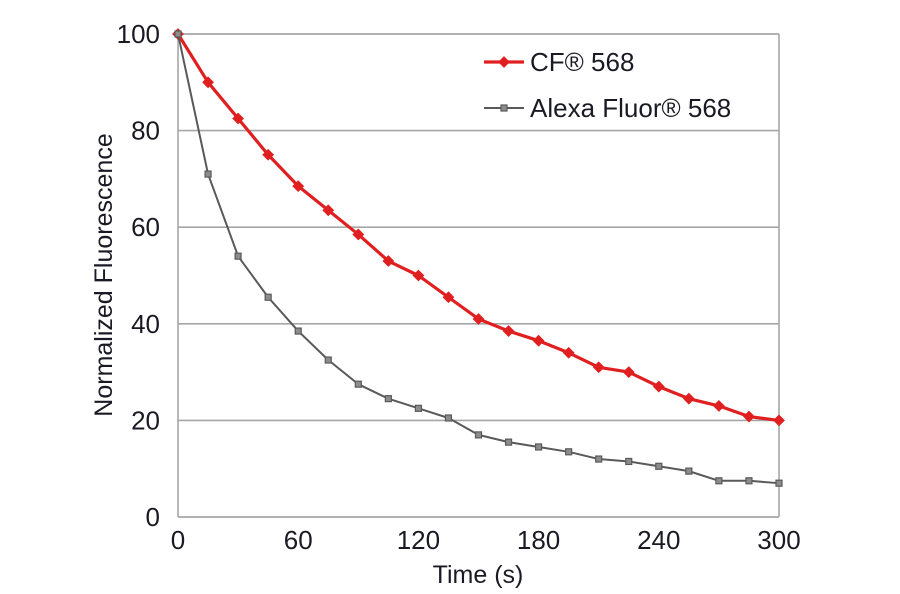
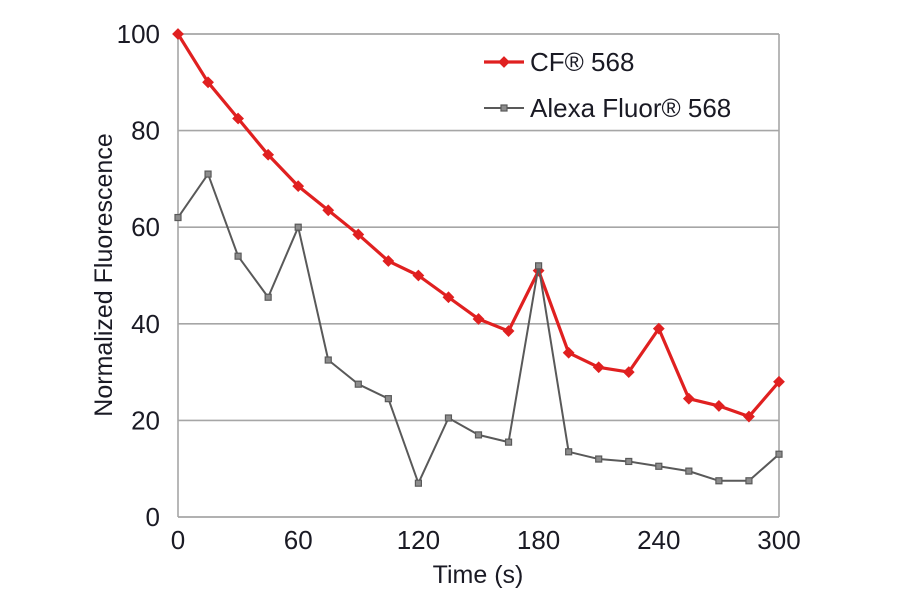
Alexa Fluor® 568/0: 100 -> 62
Alexa Fluor® 568/60: 38 -> 60
Alexa Fluor® 568/120: 22 -> 7
CF® 568/180: 36 -> 51
Alexa Fluor® 568/180: 14 -> 52
CF® 568/240: 27 -> 39
CF® 568/300: 20 -> 28
Alexa Fluor® 568/300: 7 -> 13
